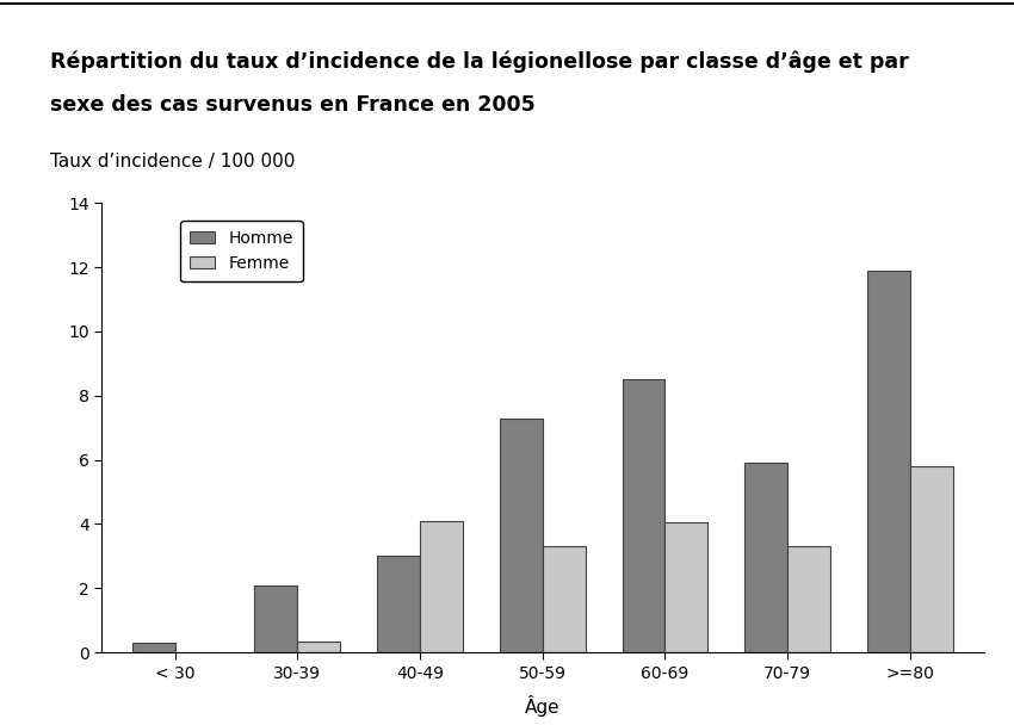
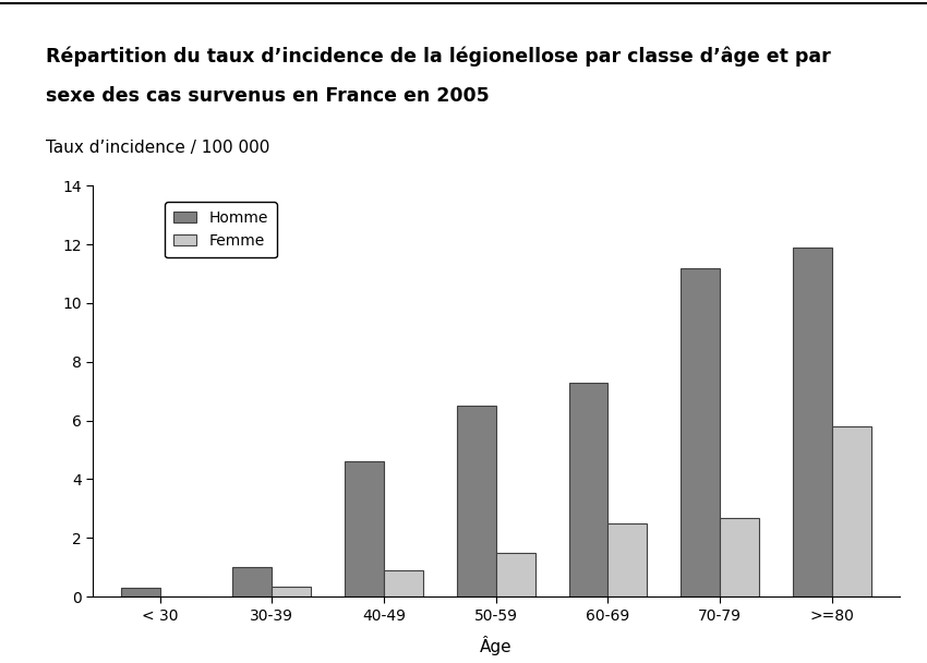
Homme/30-39: 2.1 -> 1.0
Homme/40-49: 3.0 -> 4.6
Femme/40-49: 4.10 -> 0.90
Homme/50-59: 7.3 -> 6.5
Femme/50-59: 3.30 -> 1.50
Homme/60-69: 8.5 -> 7.3
Femme/60-69: 4.05 -> 2.50
Homme/70-79: 5.9 -> 11.2
Femme/70-79: 3.30 -> 2.70
